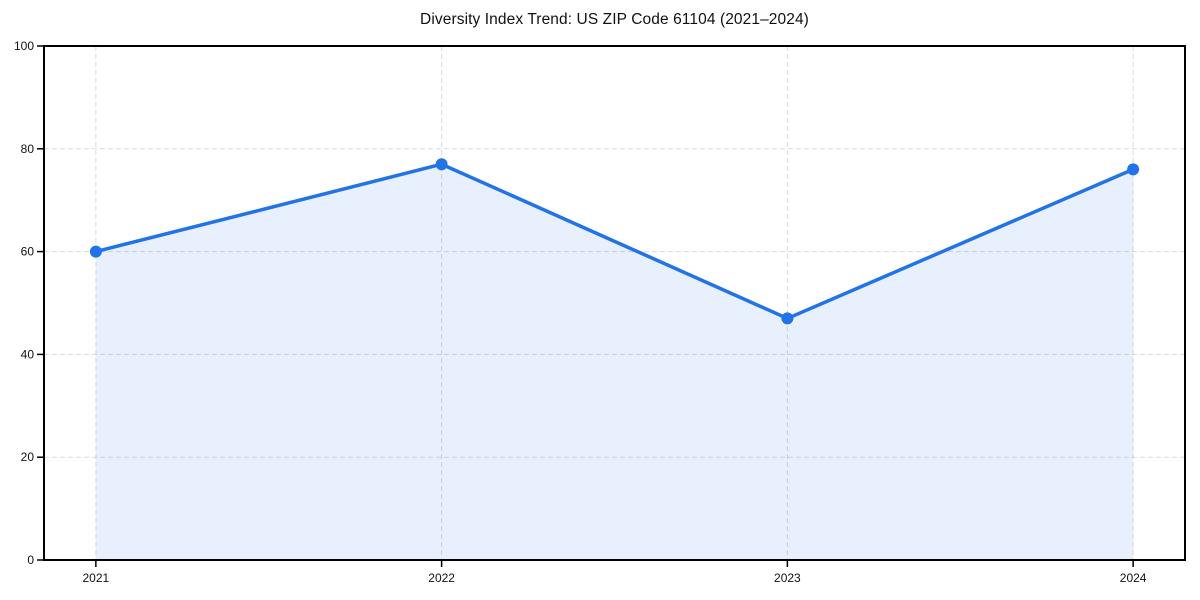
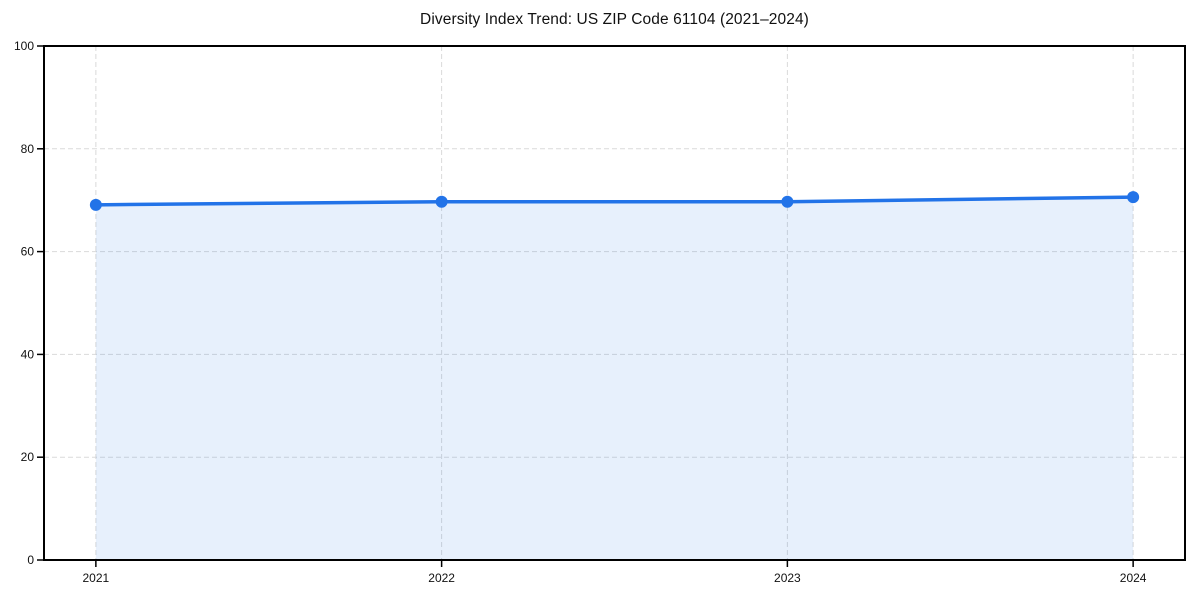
2021: 60 -> 69
2022: 77 -> 70
2023: 47 -> 70
2024: 76 -> 71
